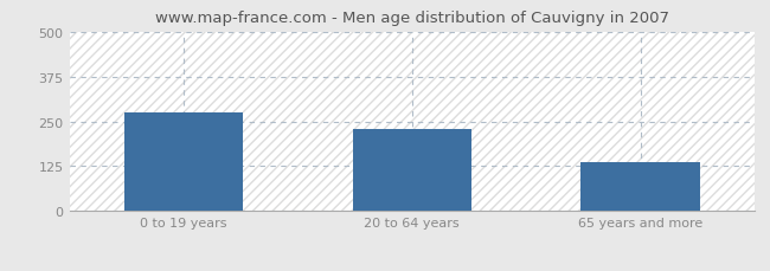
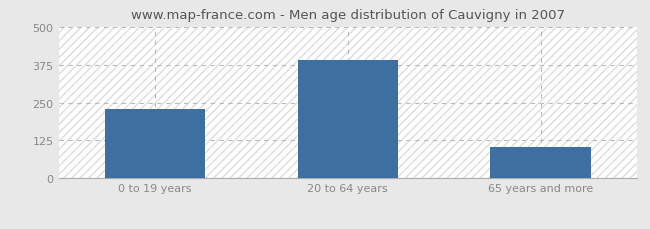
0 to 19 years: 275 -> 228
20 to 64 years: 230 -> 390
65 years and more: 135 -> 105
